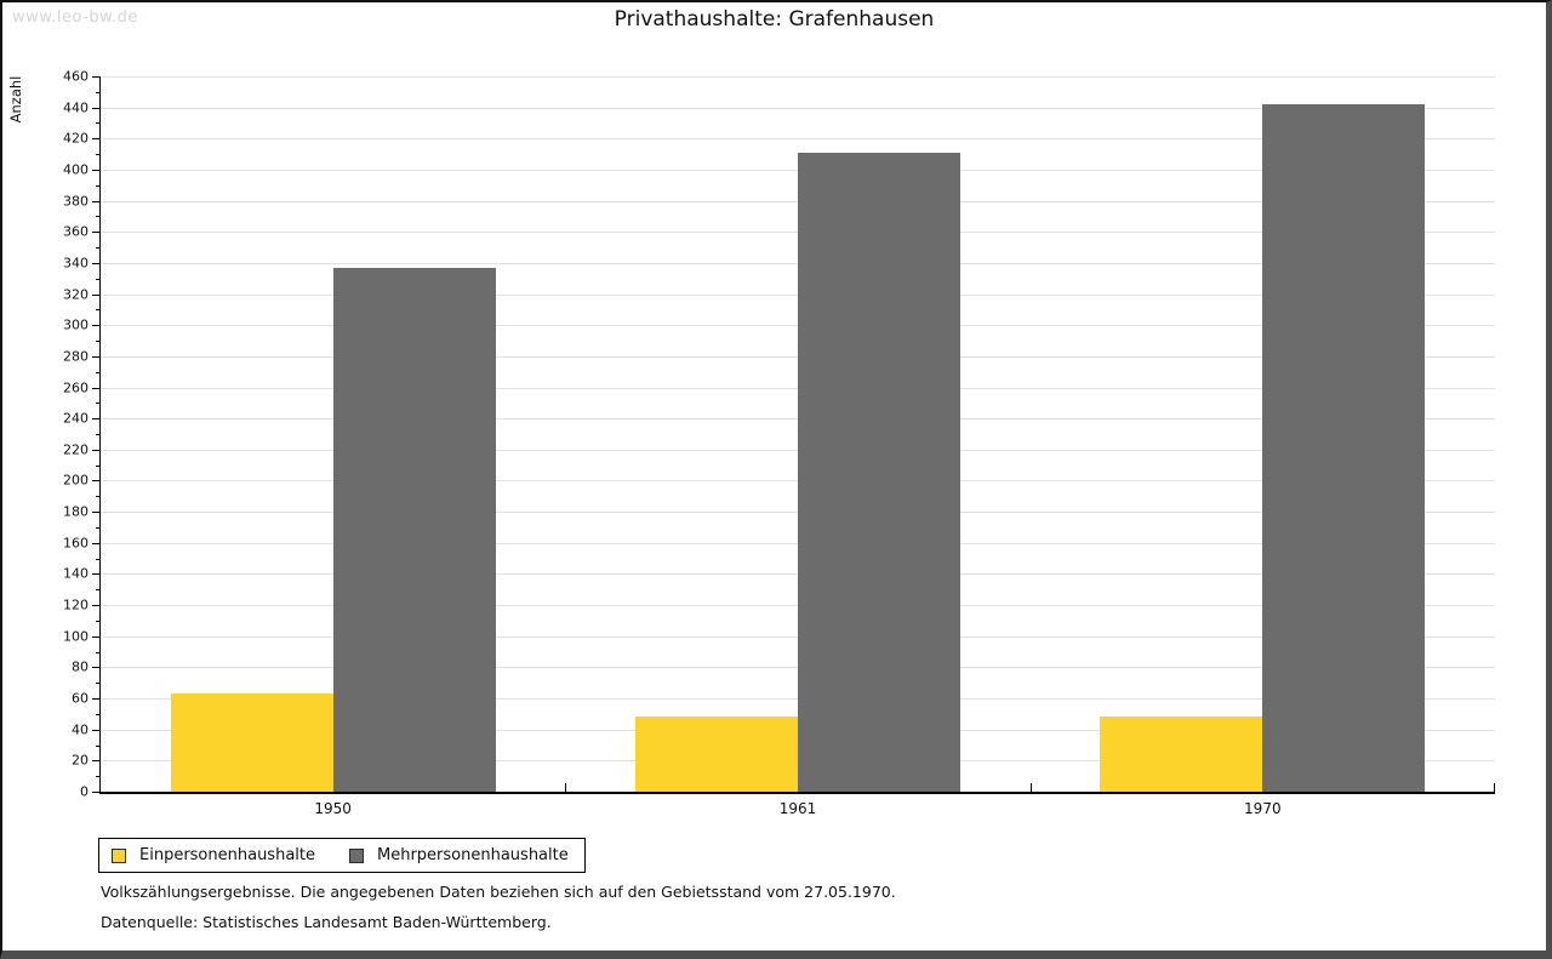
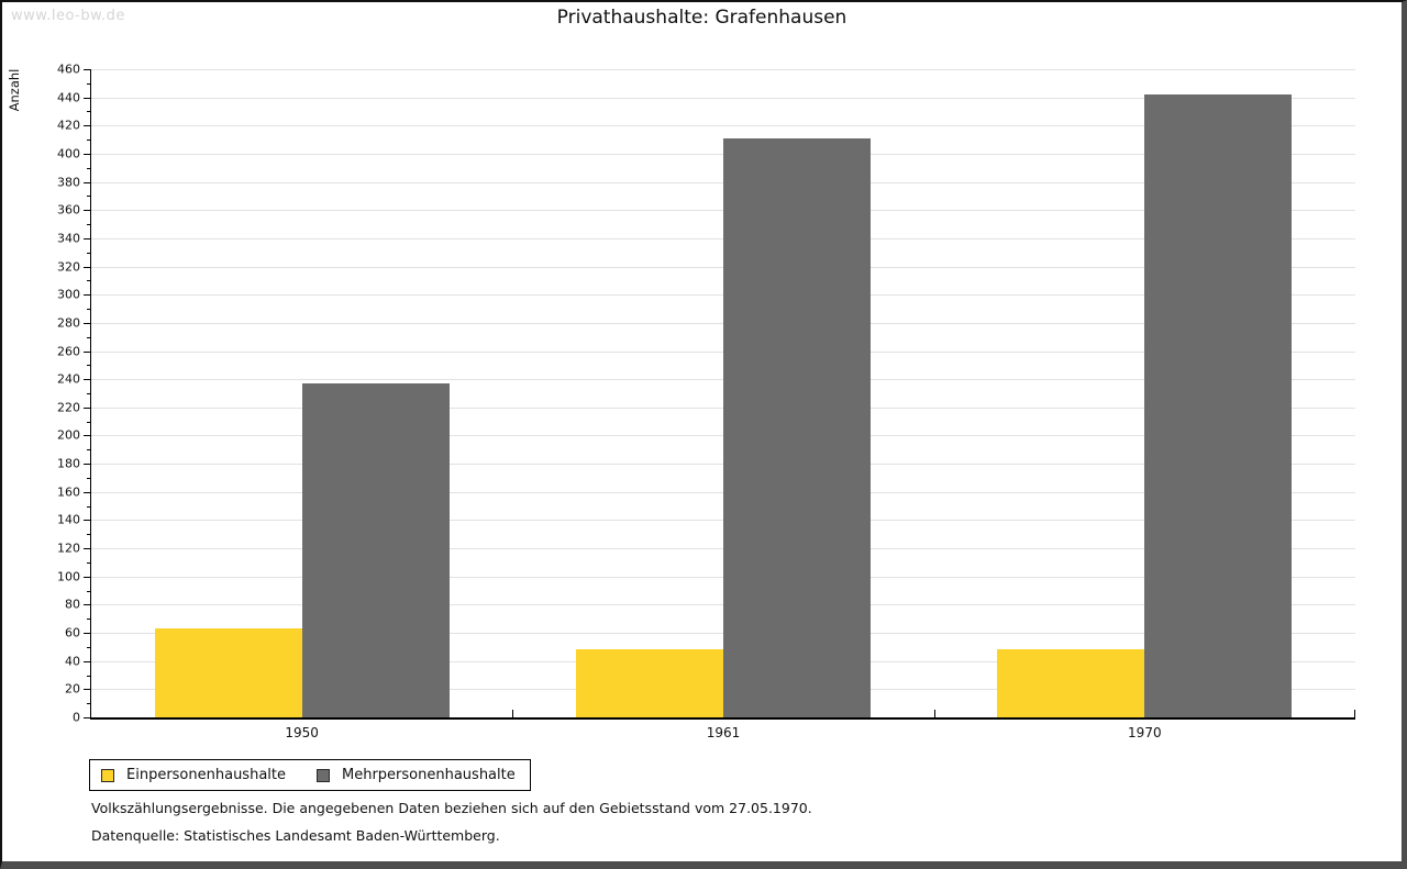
Mehrpersonenhaushalte/1950: 337 -> 237
